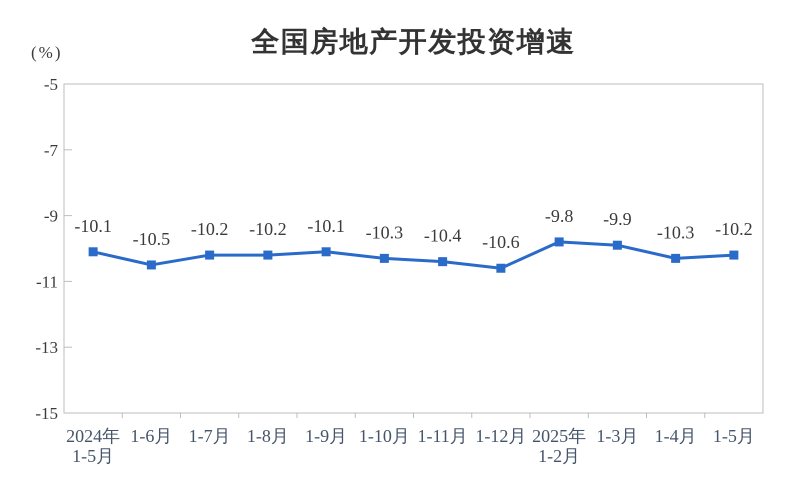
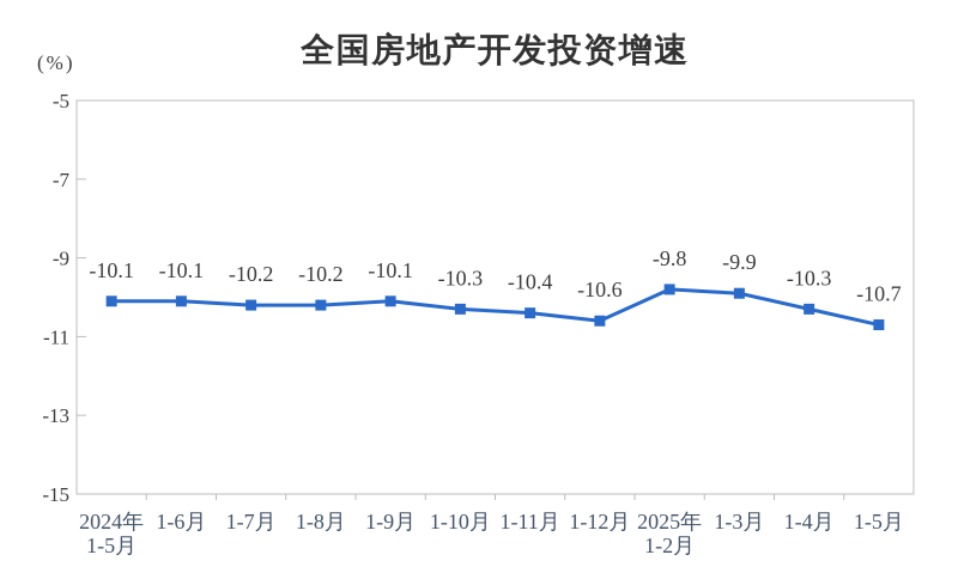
1-6月: -10.5 -> -10.1
1-5月: -10.2 -> -10.7
